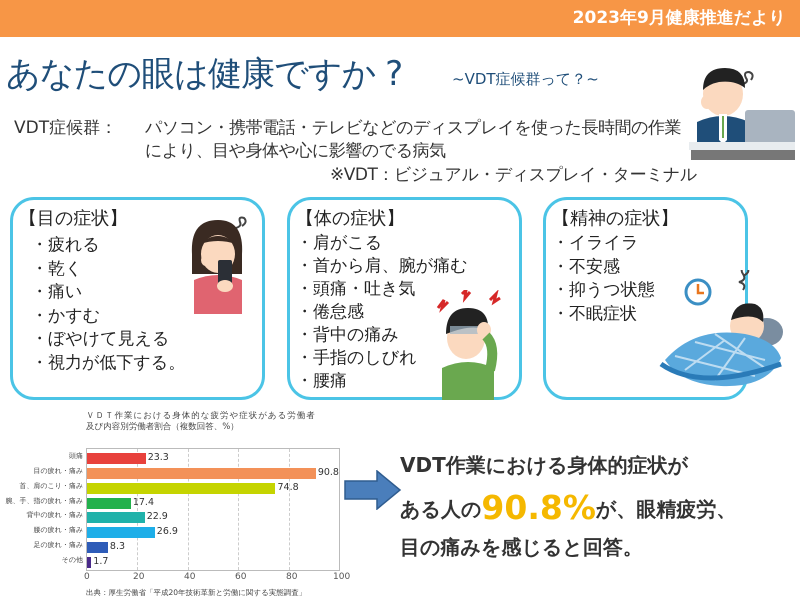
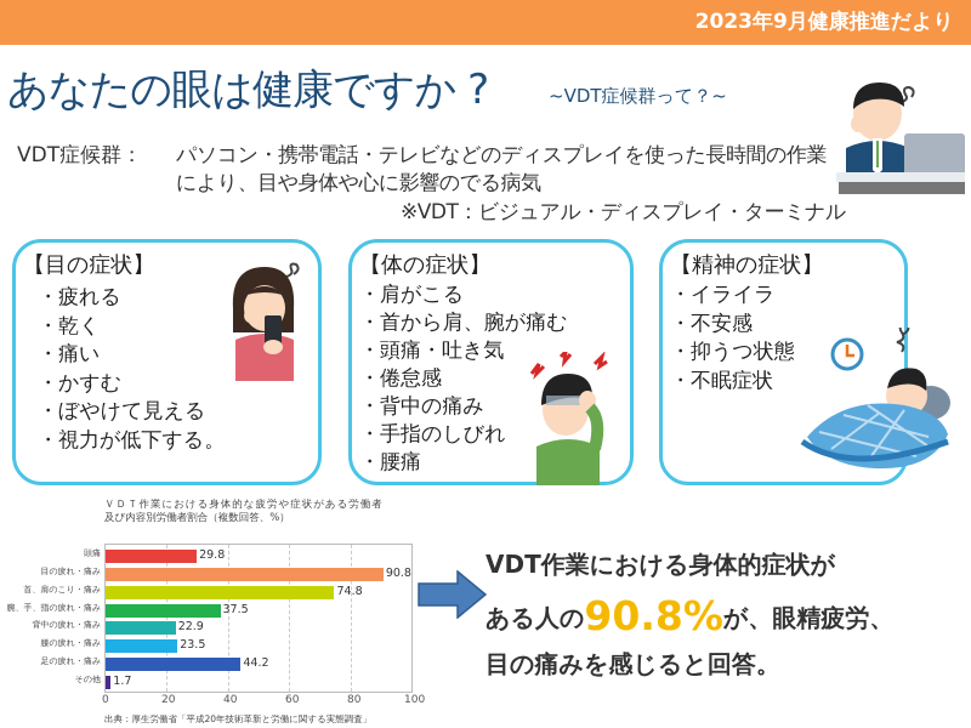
頭痛: 23.3 -> 29.8
腕、手、指の疲れ・痛み: 17.4 -> 37.5
腰の疲れ・痛み: 26.9 -> 23.5
足の疲れ・痛み: 8.3 -> 44.2
